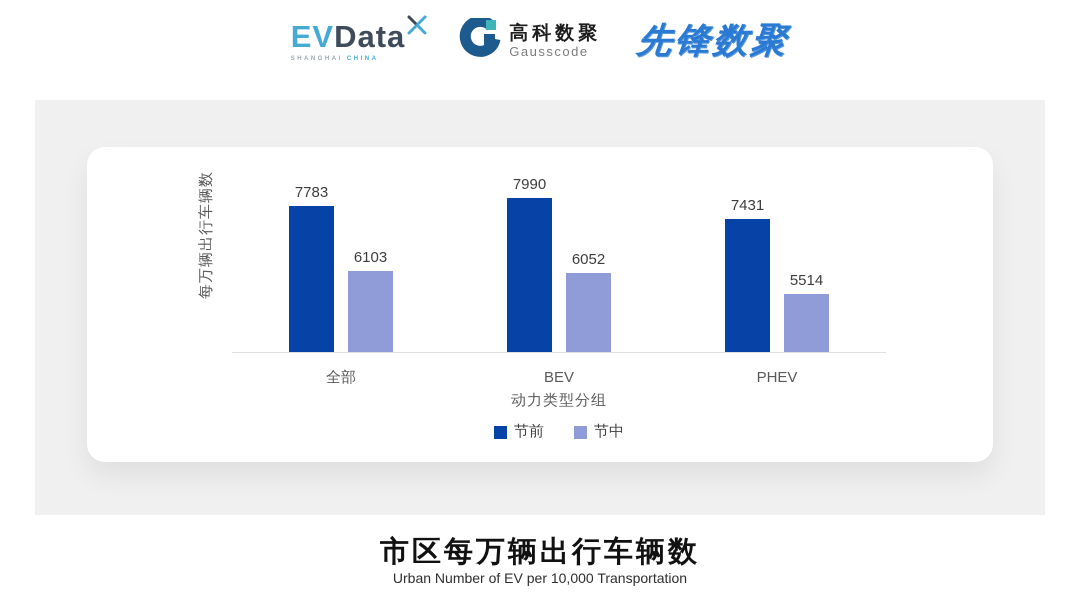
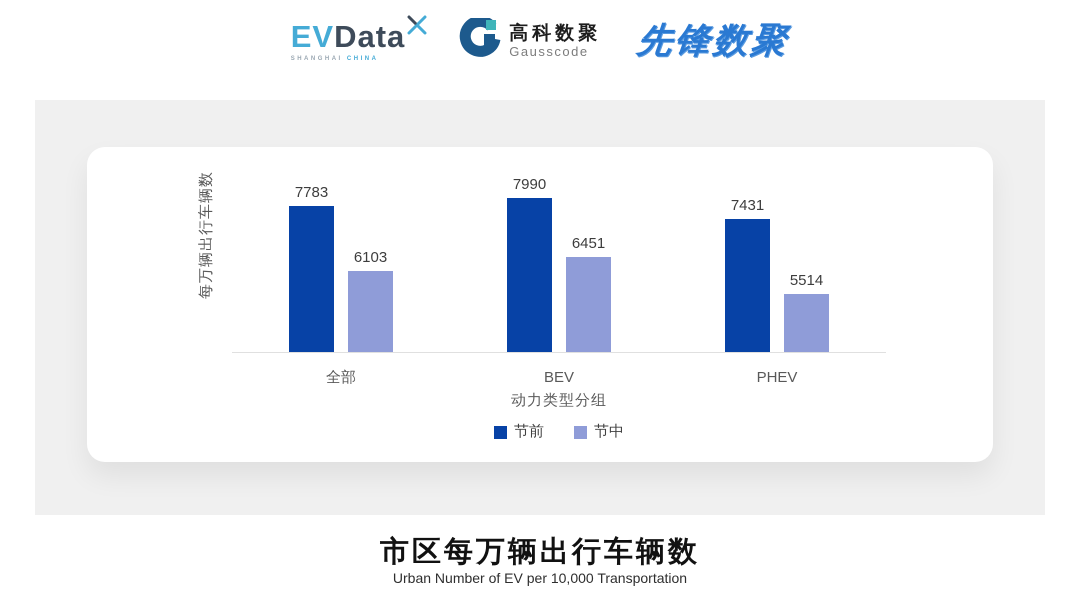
节中/BEV: 6052 -> 6451
